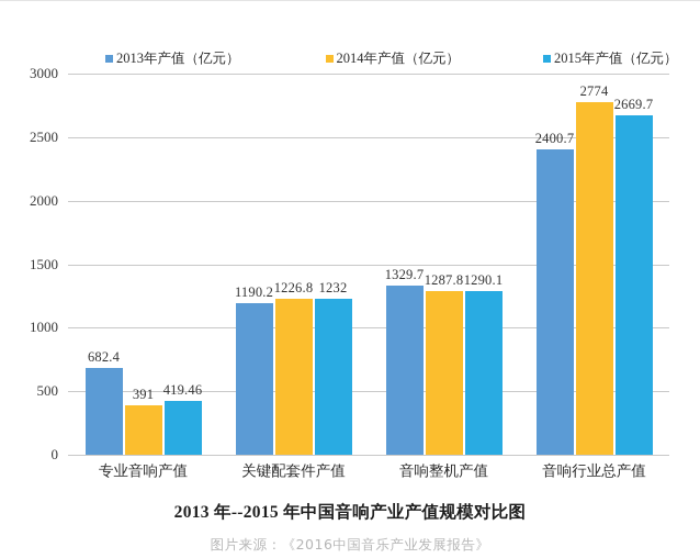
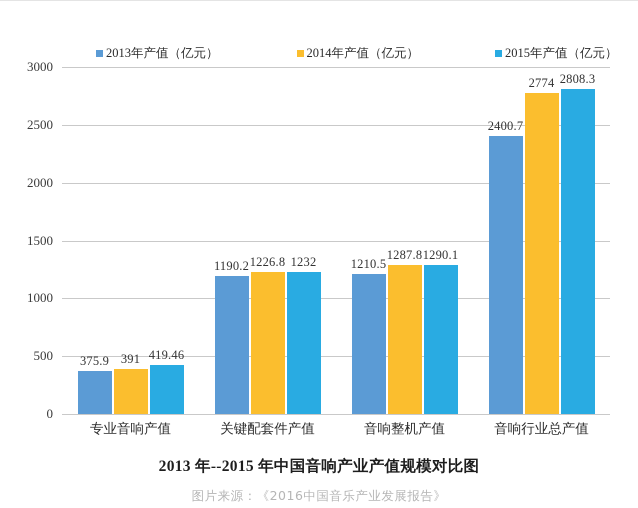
2013年产值（亿元）/专业音响产值: 682.4 -> 375.9
2013年产值（亿元）/音响整机产值: 1329.7 -> 1210.5
2015年产值（亿元）/音响行业总产值: 2669.7 -> 2808.3
